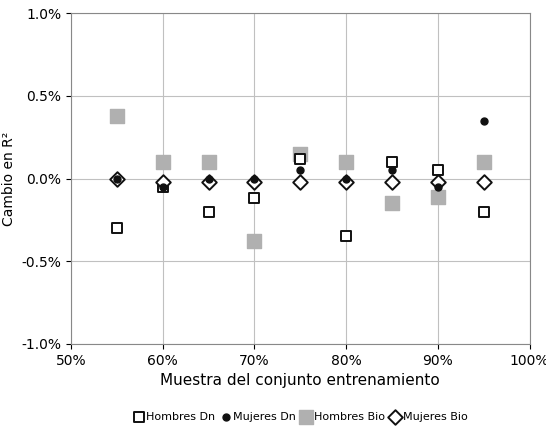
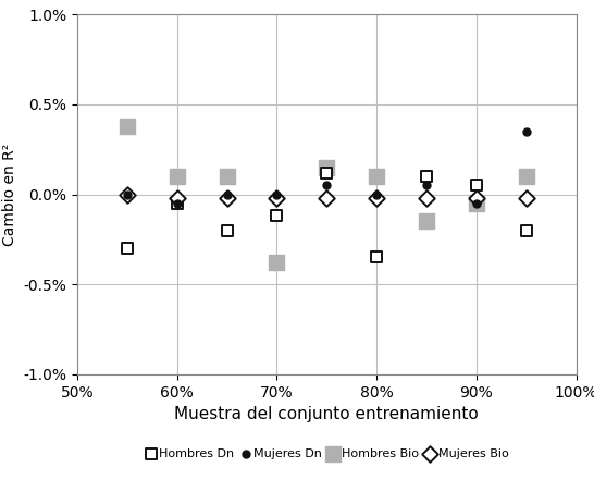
Hombres Bio/90%: -0.11% -> -0.05%
